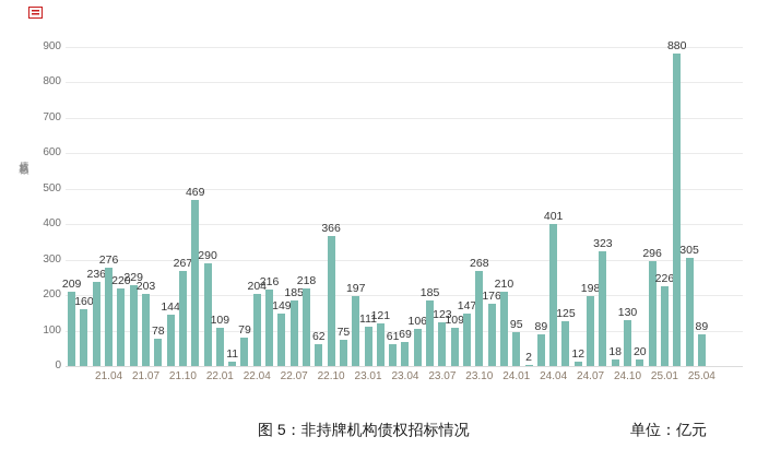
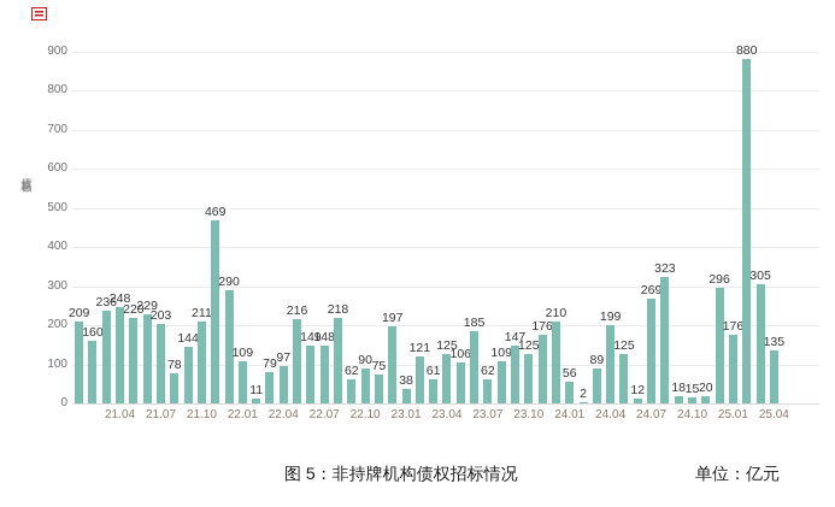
21.04: 276 -> 248
21.10: 267 -> 211
22.04: 204 -> 97
22.07: 185 -> 148
22.10: 366 -> 90
23.01: 111 -> 38
23.04: 69 -> 125
23.07: 123 -> 62
23.10: 268 -> 125
24.01: 95 -> 56
24.04: 401 -> 199
24.07: 198 -> 269
24.10: 130 -> 15
25.01: 226 -> 176
25.04: 89 -> 135
